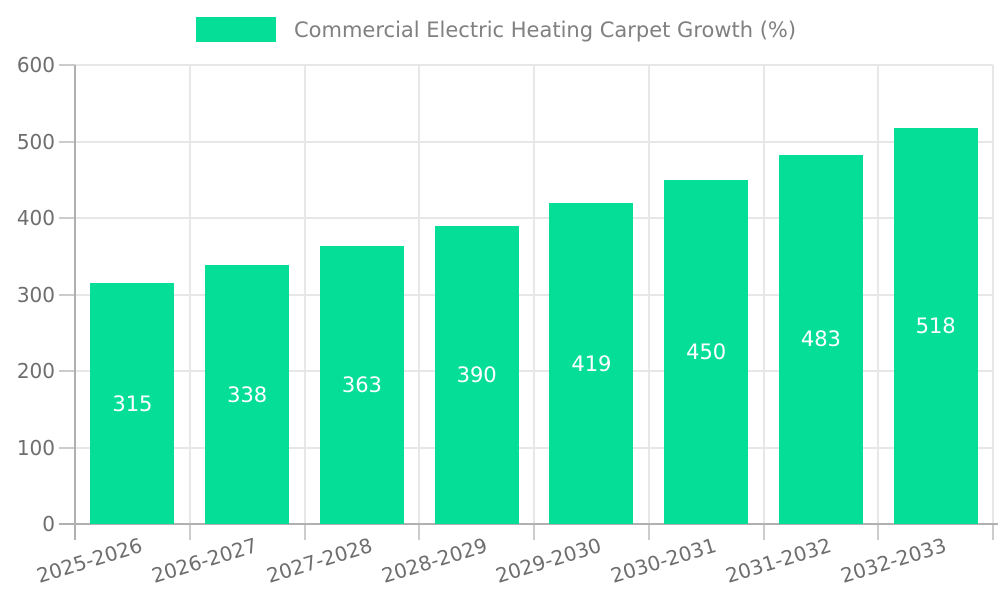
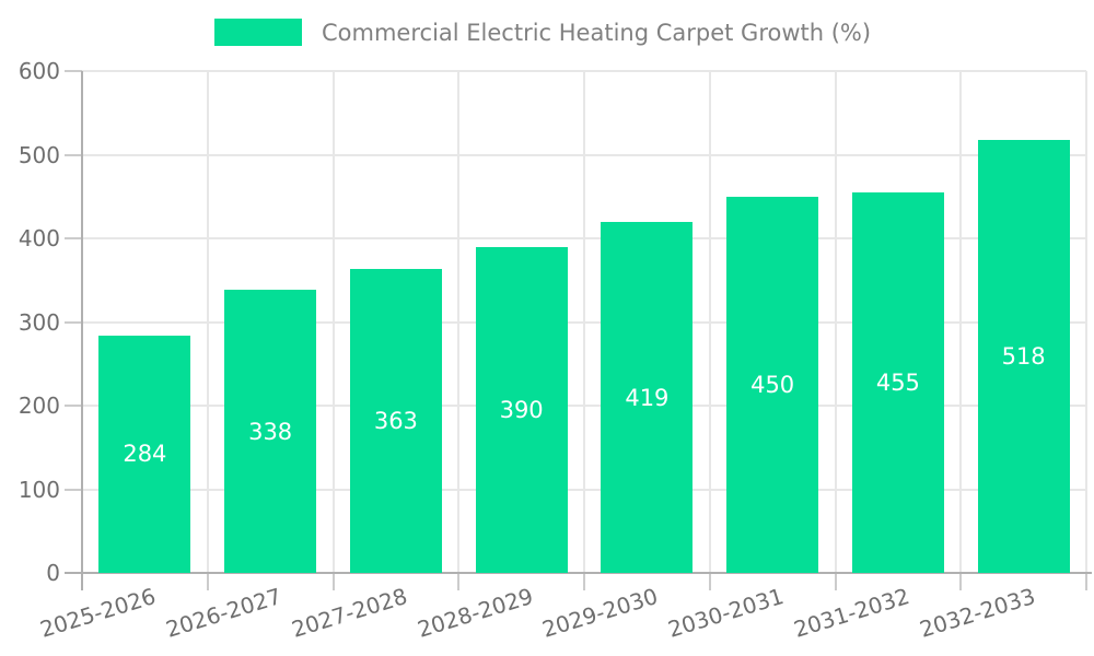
2025-2026: 315 -> 284
2031-2032: 483 -> 455
